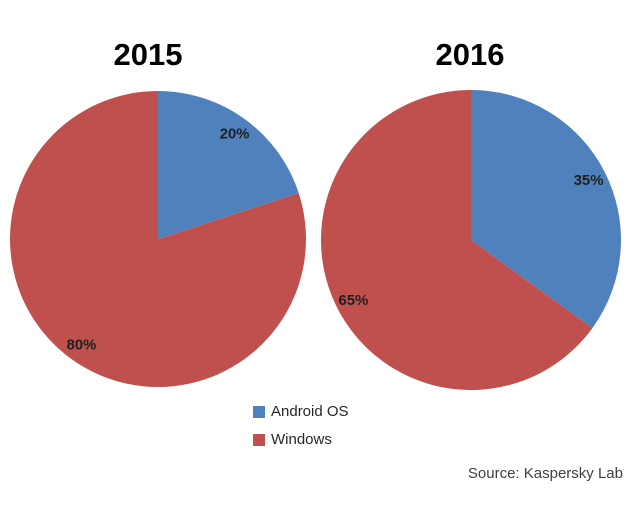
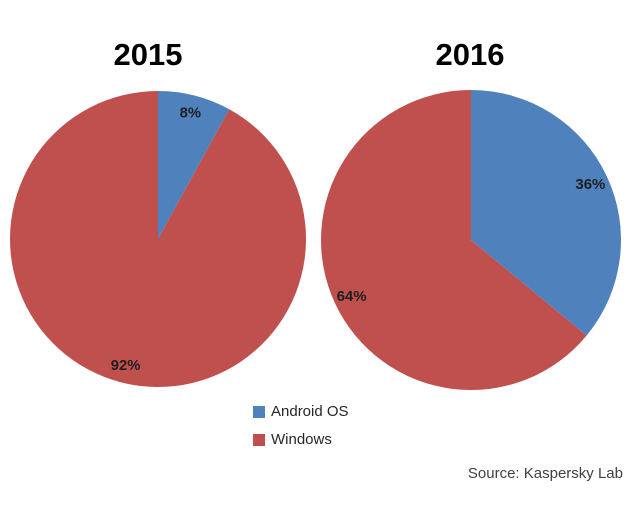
2015/Android OS: 20% -> 8%
2015/Windows: 80% -> 92%
2016/Android OS: 35% -> 36%
2016/Windows: 65% -> 64%
